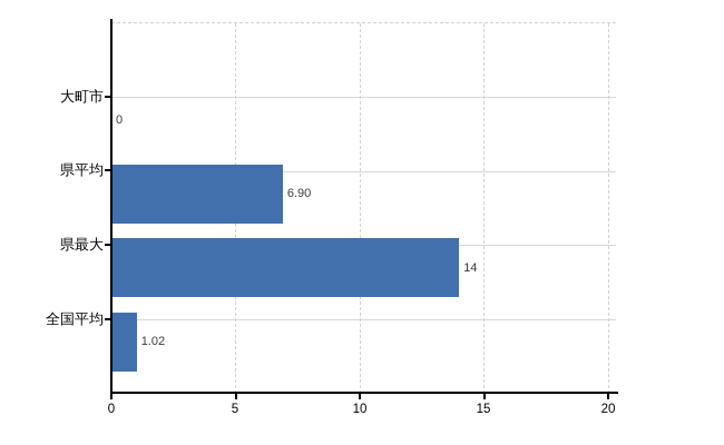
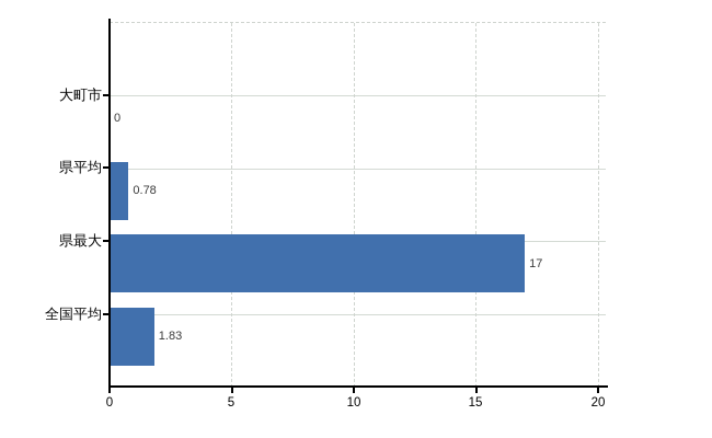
県平均: 6.90 -> 0.78
県最大: 14 -> 17
全国平均: 1.02 -> 1.83
